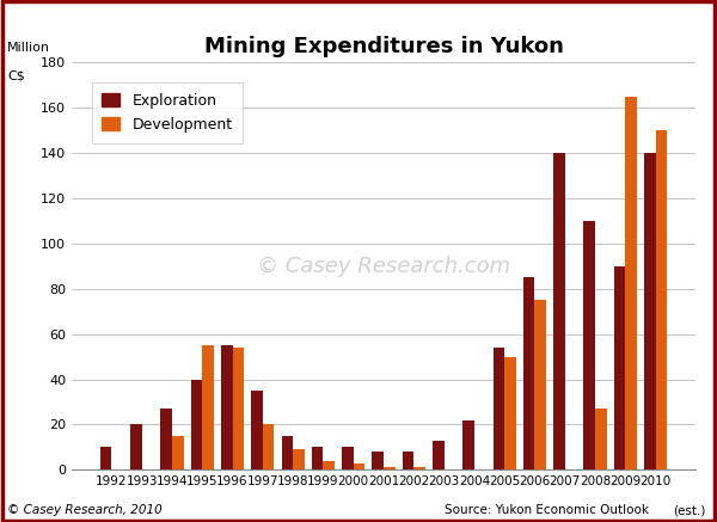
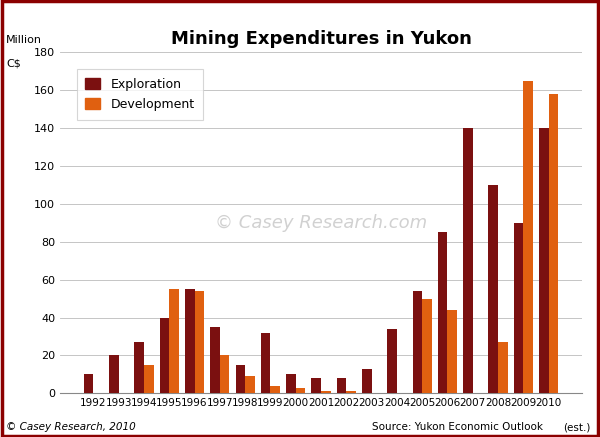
Exploration/1999: 10 -> 32
Exploration/2004: 22 -> 34
Development/2006: 75 -> 44
Development/2010: 150 -> 158
